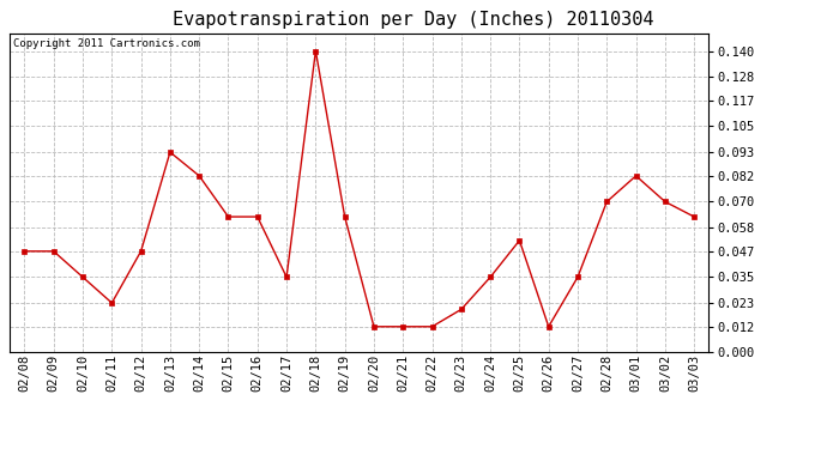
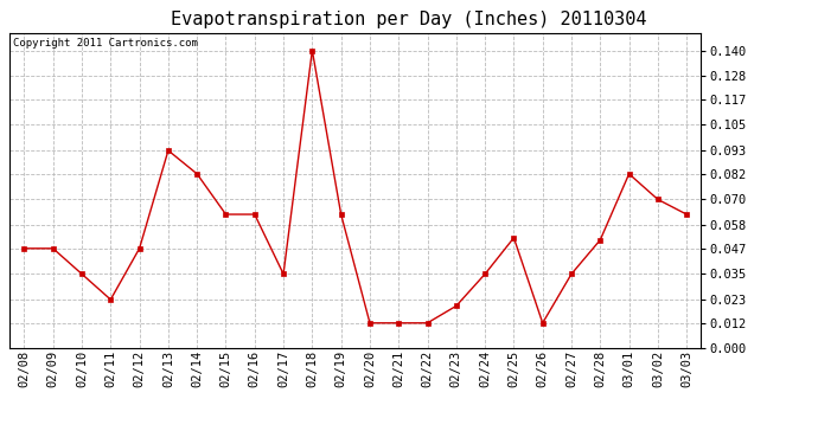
02/28: 0.070 -> 0.051
